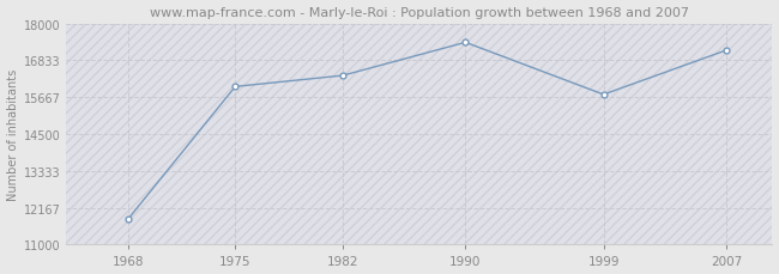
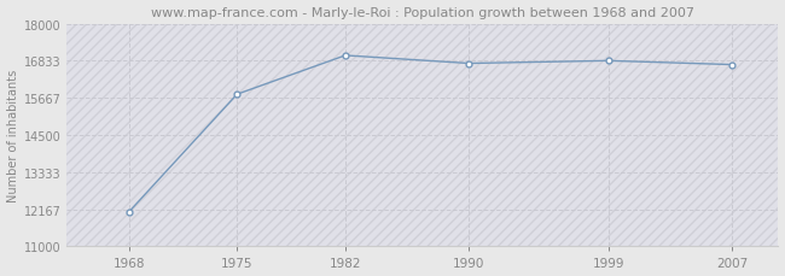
1968: 11800 -> 12080
1975: 16000 -> 15780
1982: 16350 -> 17000
1990: 17400 -> 16750
1999: 15750 -> 16830
2007: 17150 -> 16710
